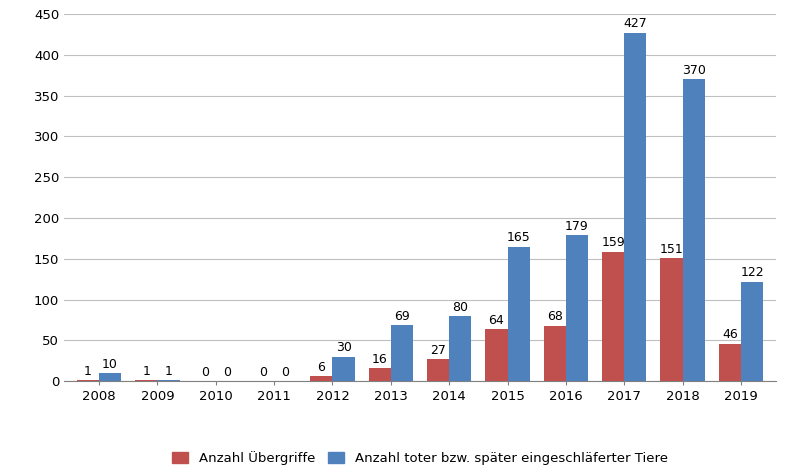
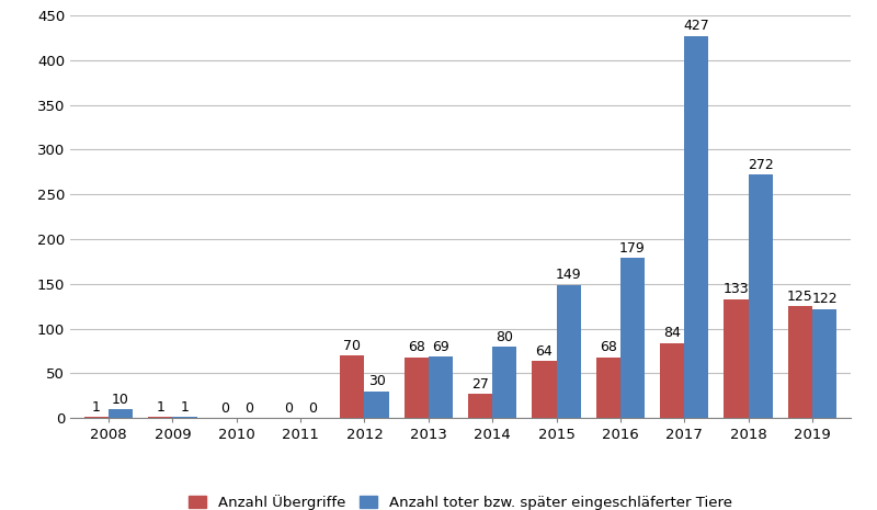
Anzahl Übergriffe/2012: 6 -> 70
Anzahl Übergriffe/2013: 16 -> 68
Anzahl toter bzw. später eingeschläferter Tiere/2015: 165 -> 149
Anzahl Übergriffe/2017: 159 -> 84
Anzahl Übergriffe/2018: 151 -> 133
Anzahl toter bzw. später eingeschläferter Tiere/2018: 370 -> 272
Anzahl Übergriffe/2019: 46 -> 125
